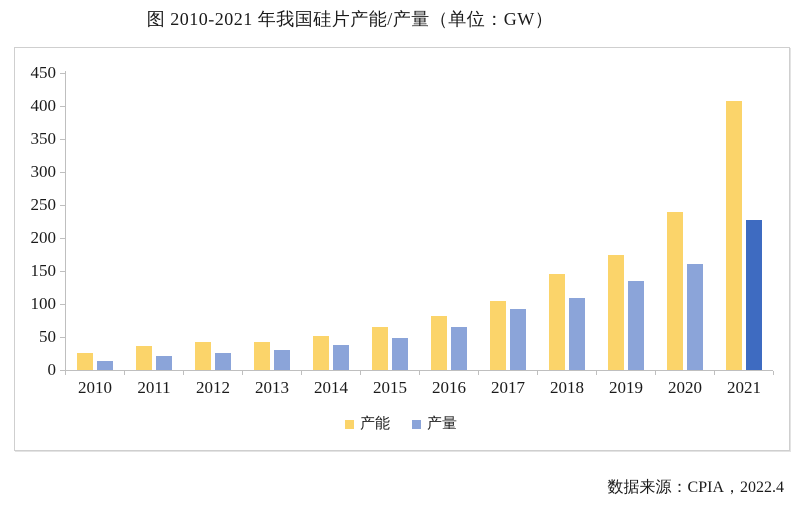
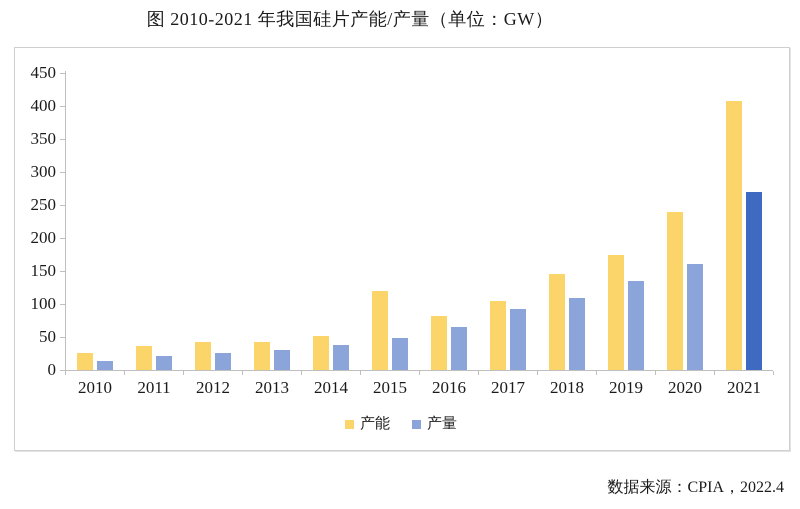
产能/2015: 60 -> 120
产量/2021: 230 -> 270
